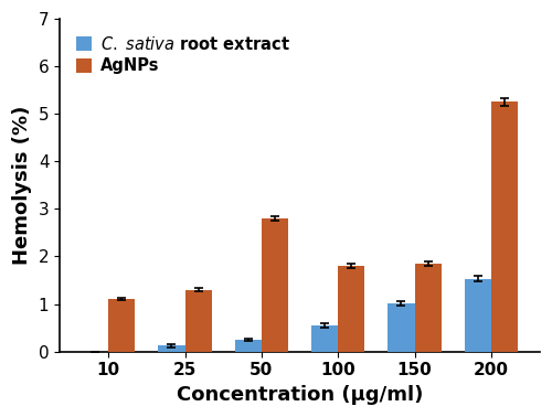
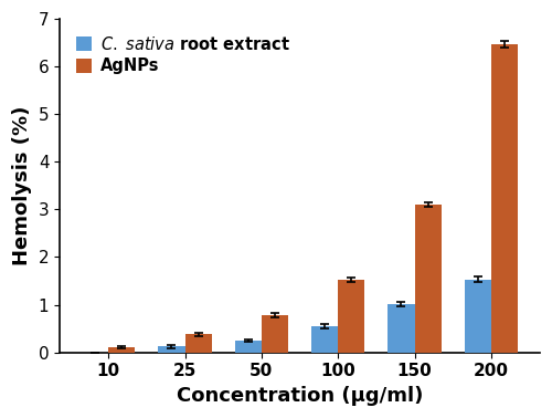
AgNPs/10: 1.10 -> 0.10
AgNPs/25: 1.30 -> 0.38
AgNPs/50: 2.80 -> 0.78
AgNPs/100: 1.80 -> 1.53
AgNPs/150: 1.85 -> 3.10
AgNPs/200: 5.25 -> 6.47
